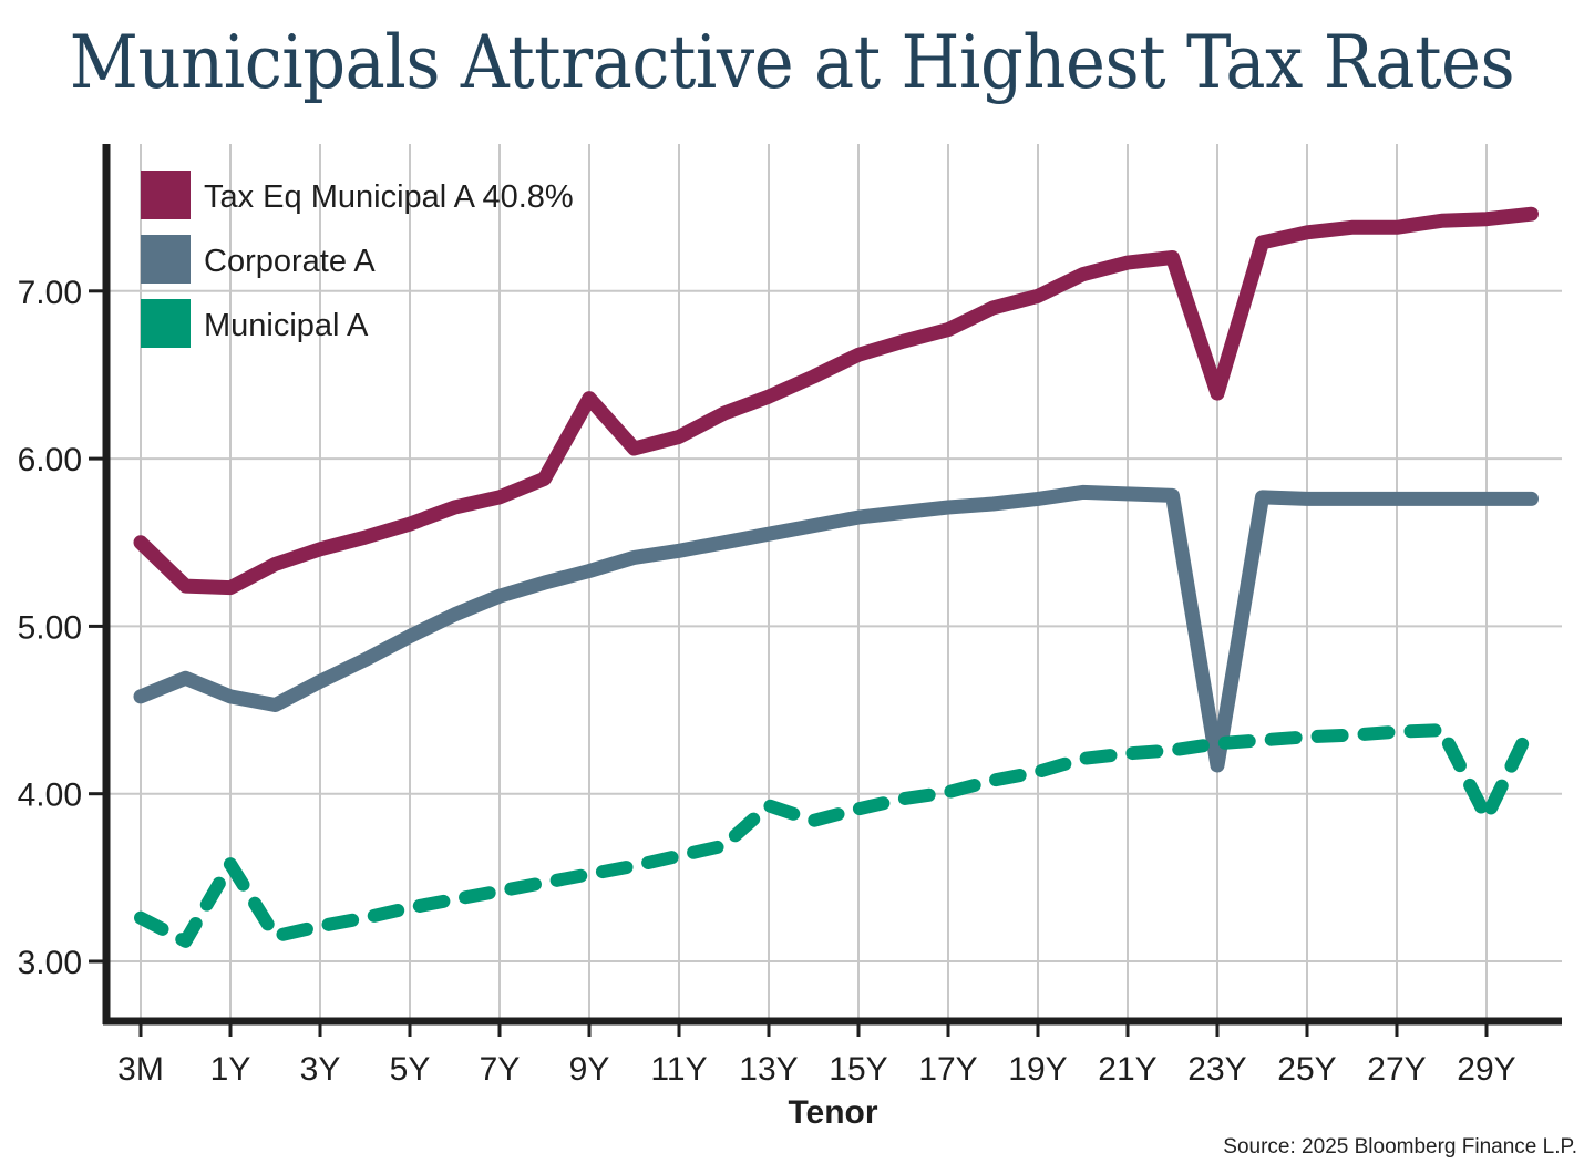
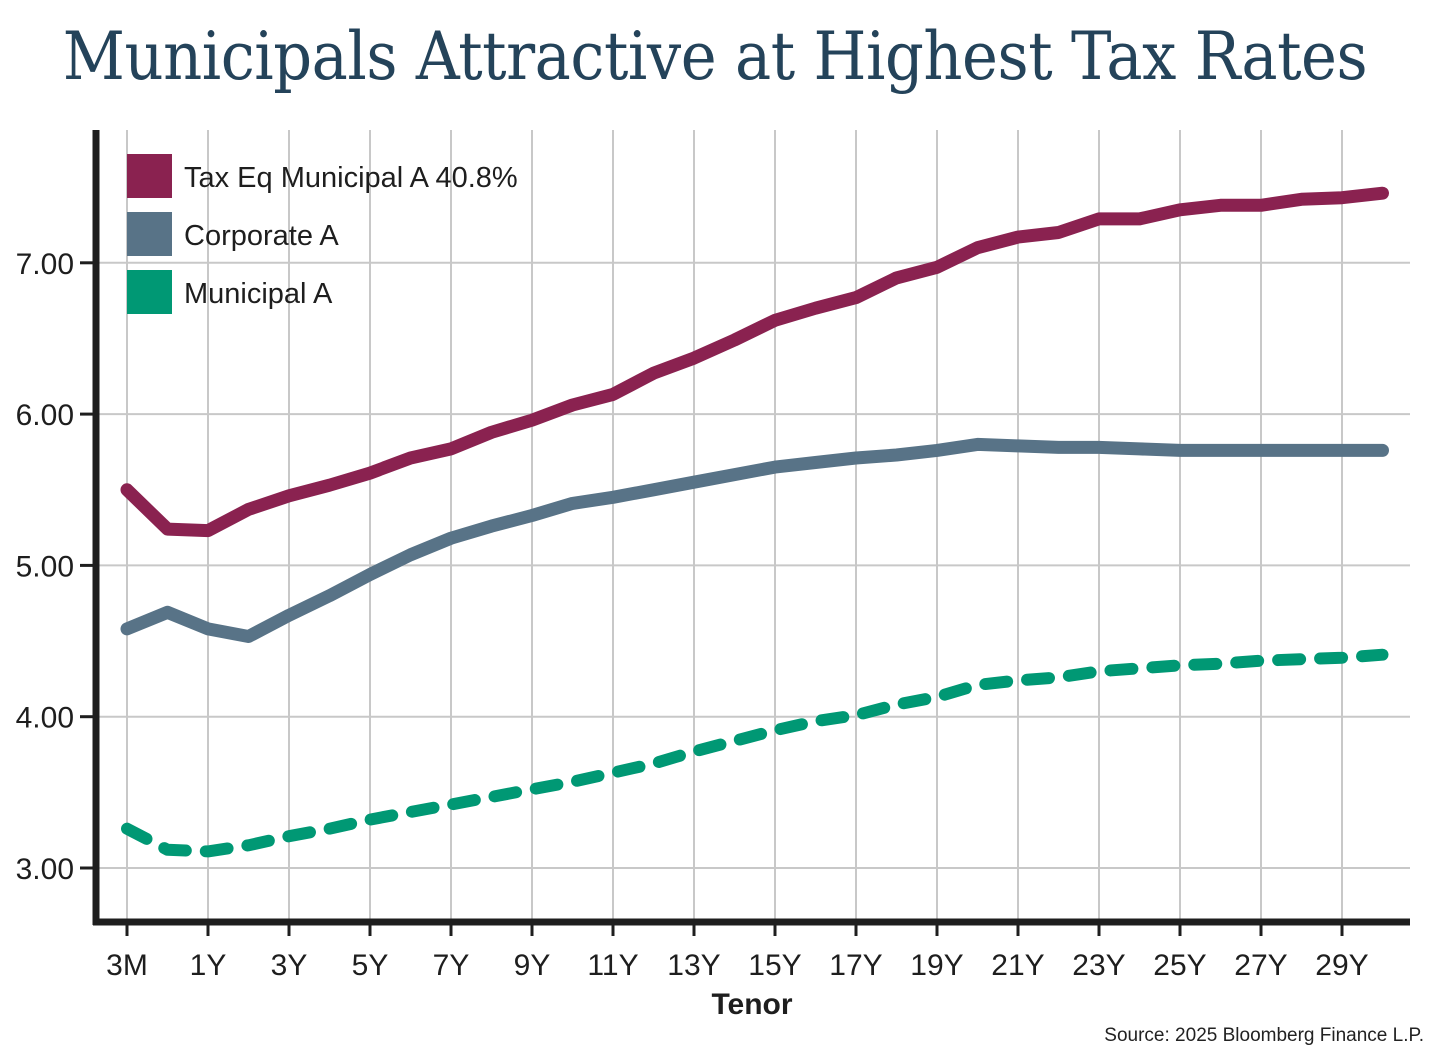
Municipal A/1Y: 3.58 -> 3.11
Tax Eq Municipal A 40.8%/9Y: 6.36 -> 5.96
Municipal A/13Y: 3.93 -> 3.77
Tax Eq Municipal A 40.8%/23Y: 6.39 -> 7.29
Corporate A/23Y: 4.17 -> 5.78
Municipal A/29Y: 3.86 -> 4.39
